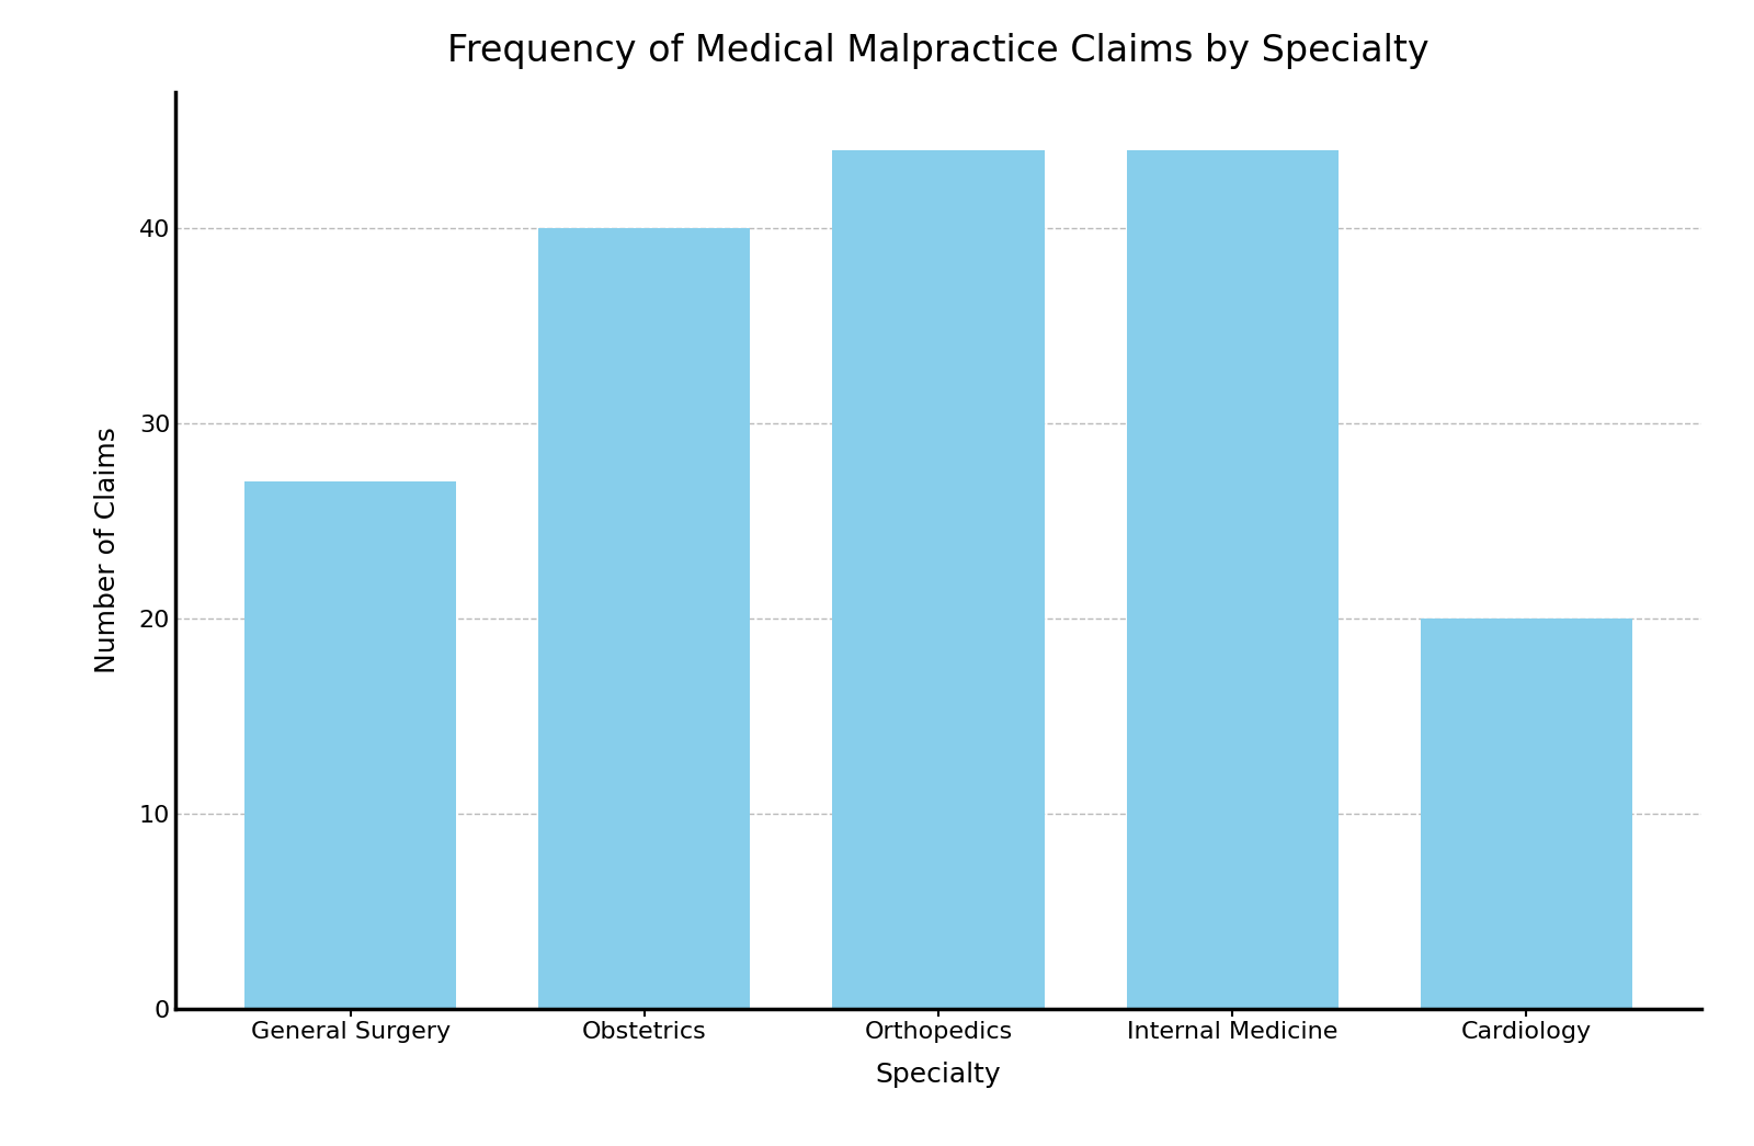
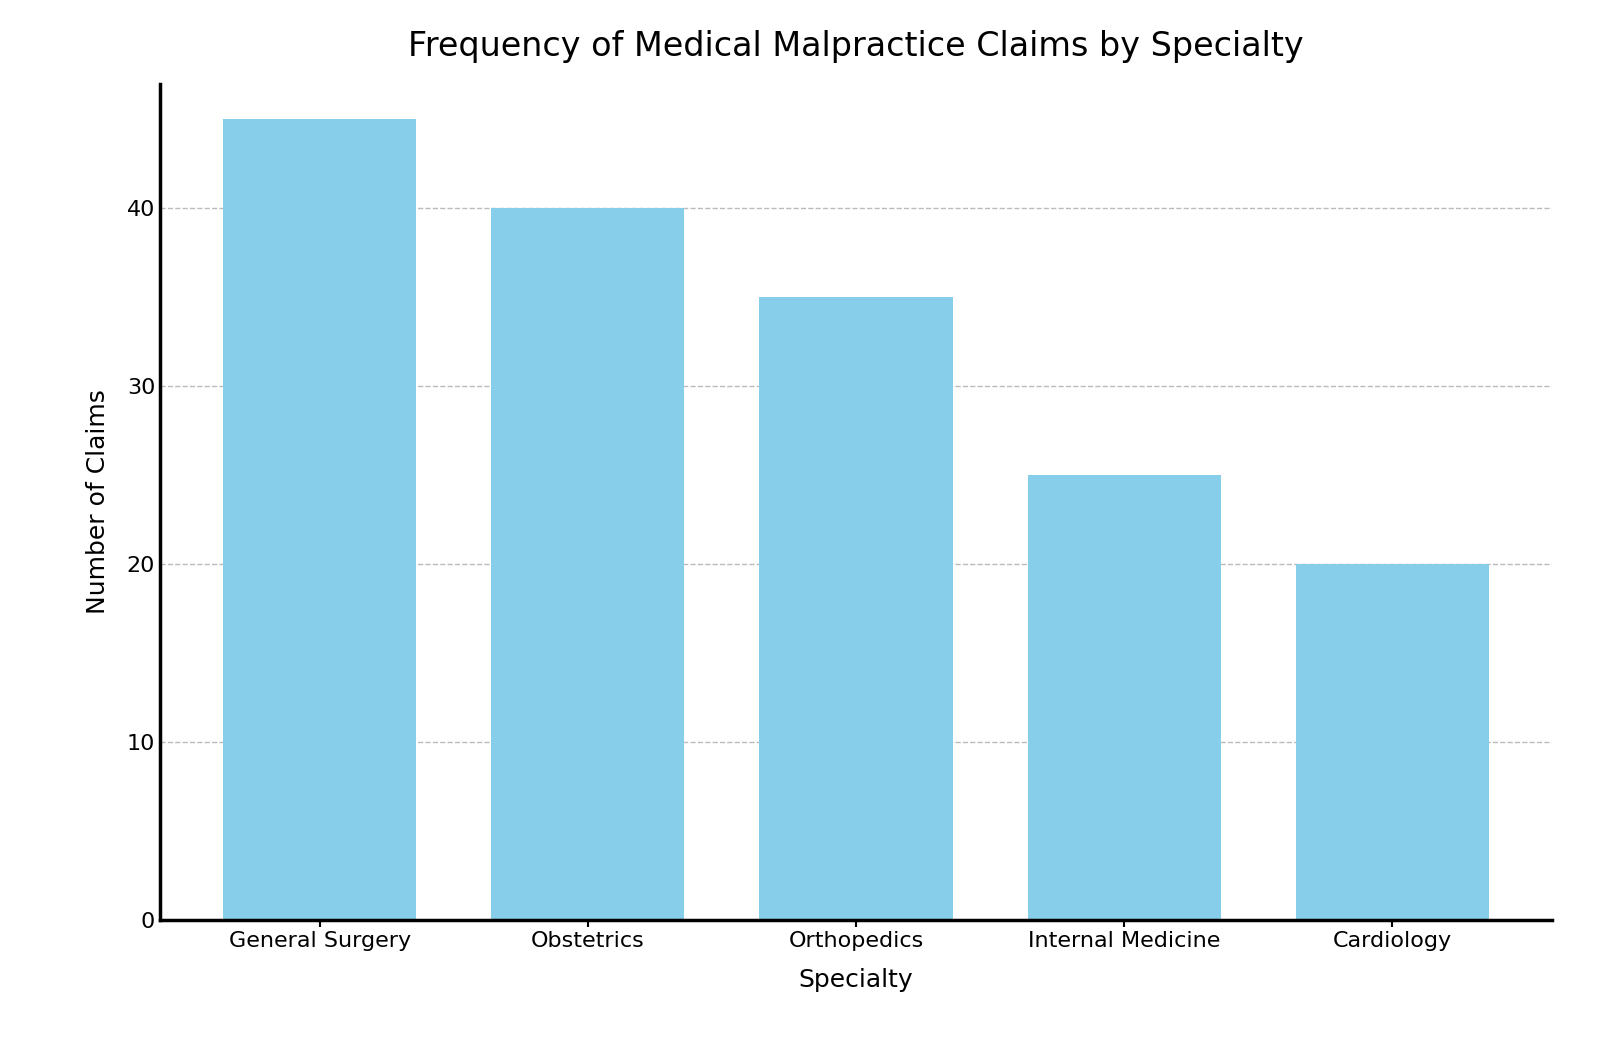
General Surgery: 27 -> 45
Orthopedics: 44 -> 35
Internal Medicine: 44 -> 25
